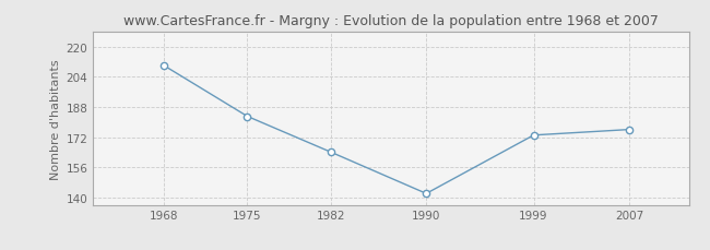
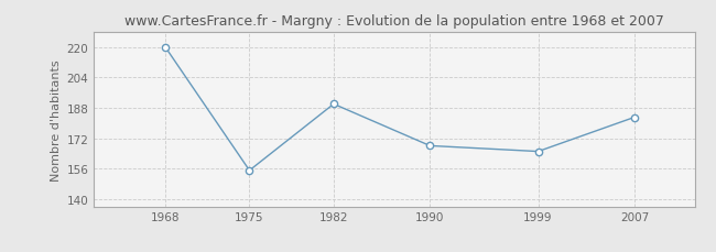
1968: 210 -> 220
1975: 183 -> 155
1982: 164 -> 190
1990: 142 -> 168
1999: 173 -> 165
2007: 176 -> 183
